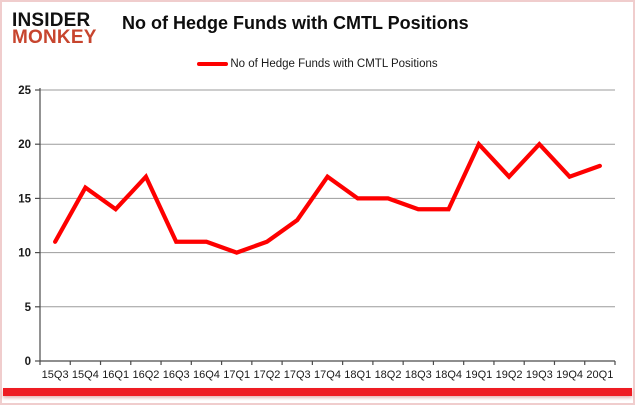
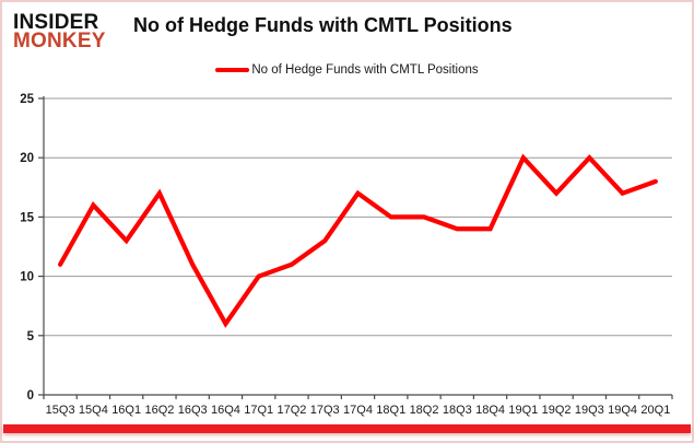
16Q1: 14 -> 13
16Q4: 11 -> 6
